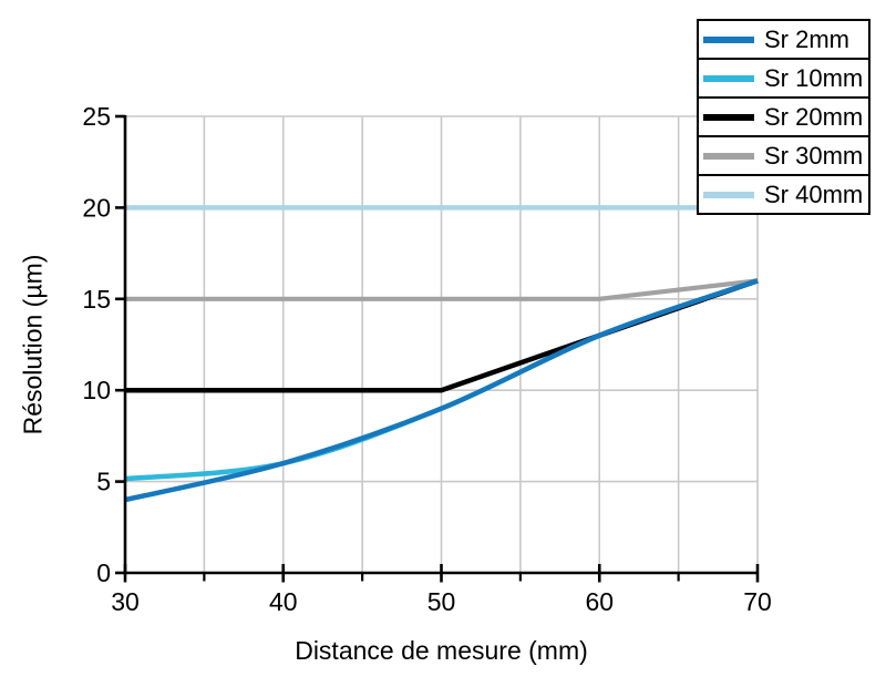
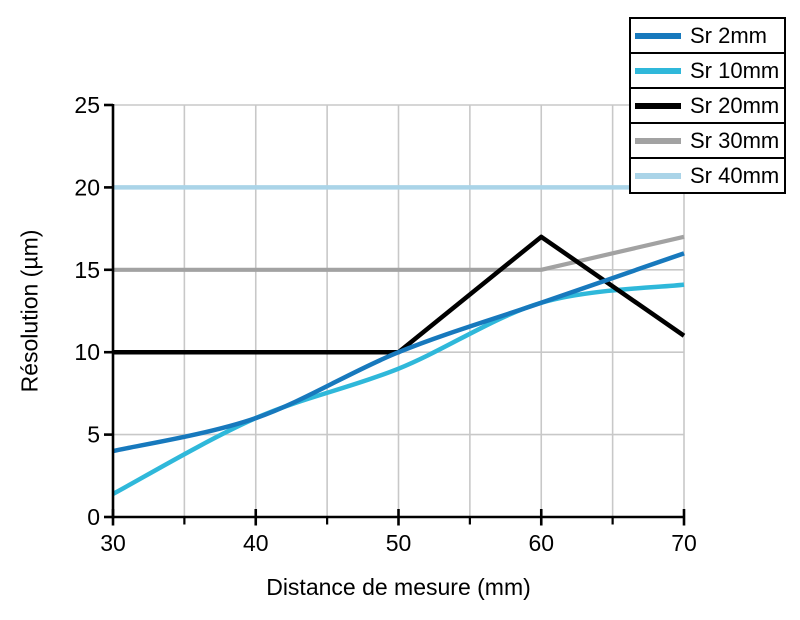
Sr 10mm/30: 5.2 -> 1.4
Sr 2mm/50: 9 -> 10
Sr 20mm/60: 13 -> 17
Sr 10mm/70: 16.0 -> 14.1
Sr 20mm/70: 16 -> 11
Sr 30mm/70: 16 -> 17
